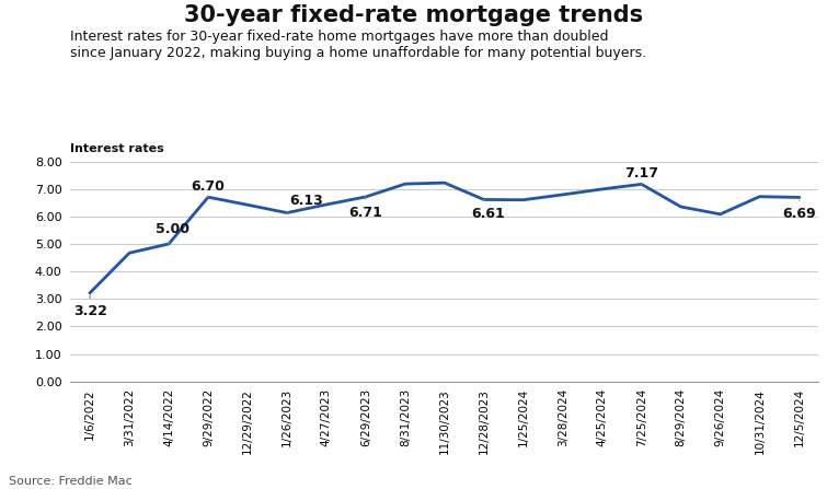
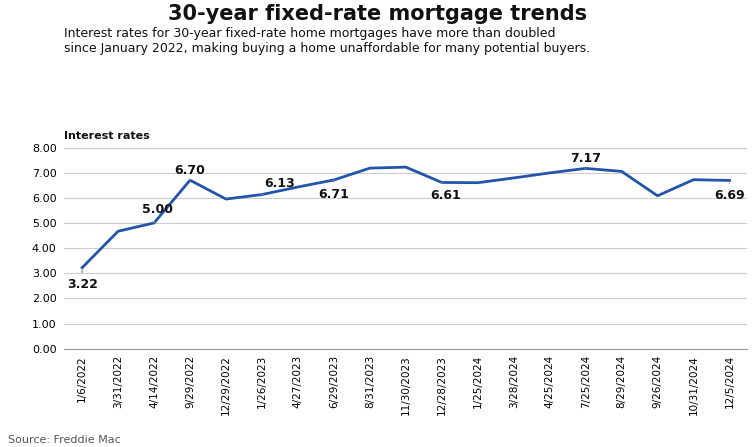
12/29/2022: 6.42 -> 5.95
8/29/2024: 6.35 -> 7.05
